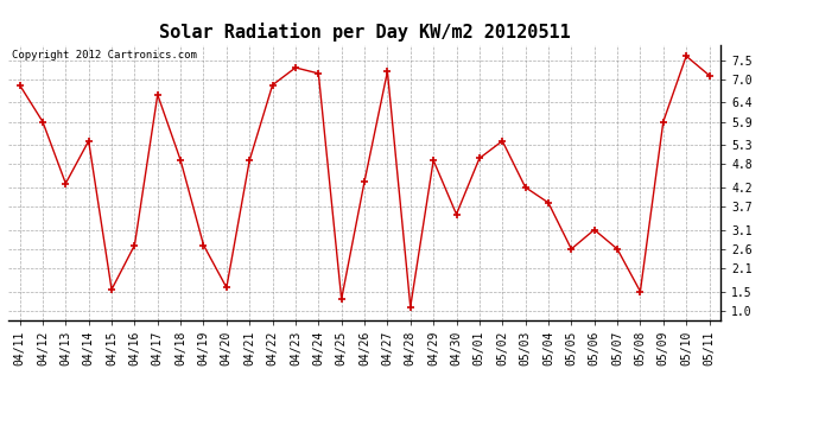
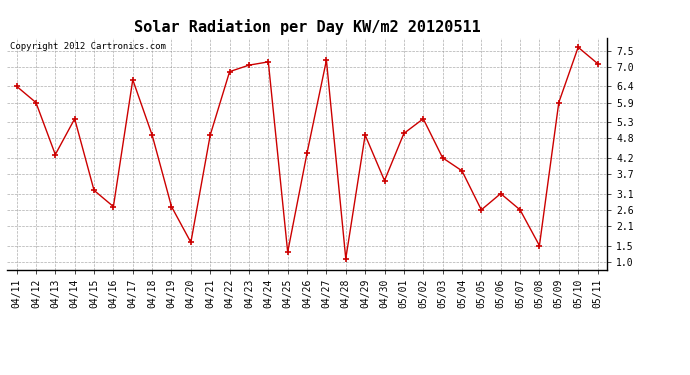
04/11: 6.85 -> 6.40
04/15: 1.55 -> 3.20
04/23: 7.30 -> 7.05
